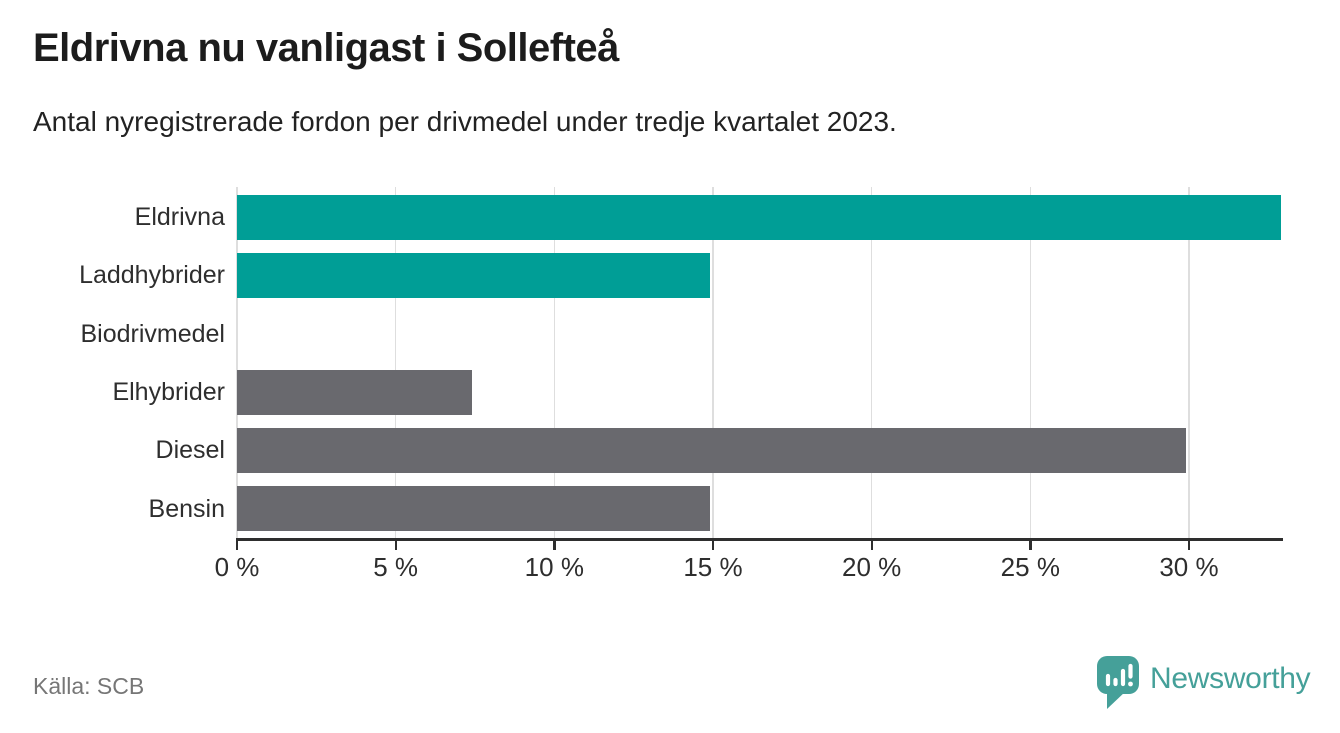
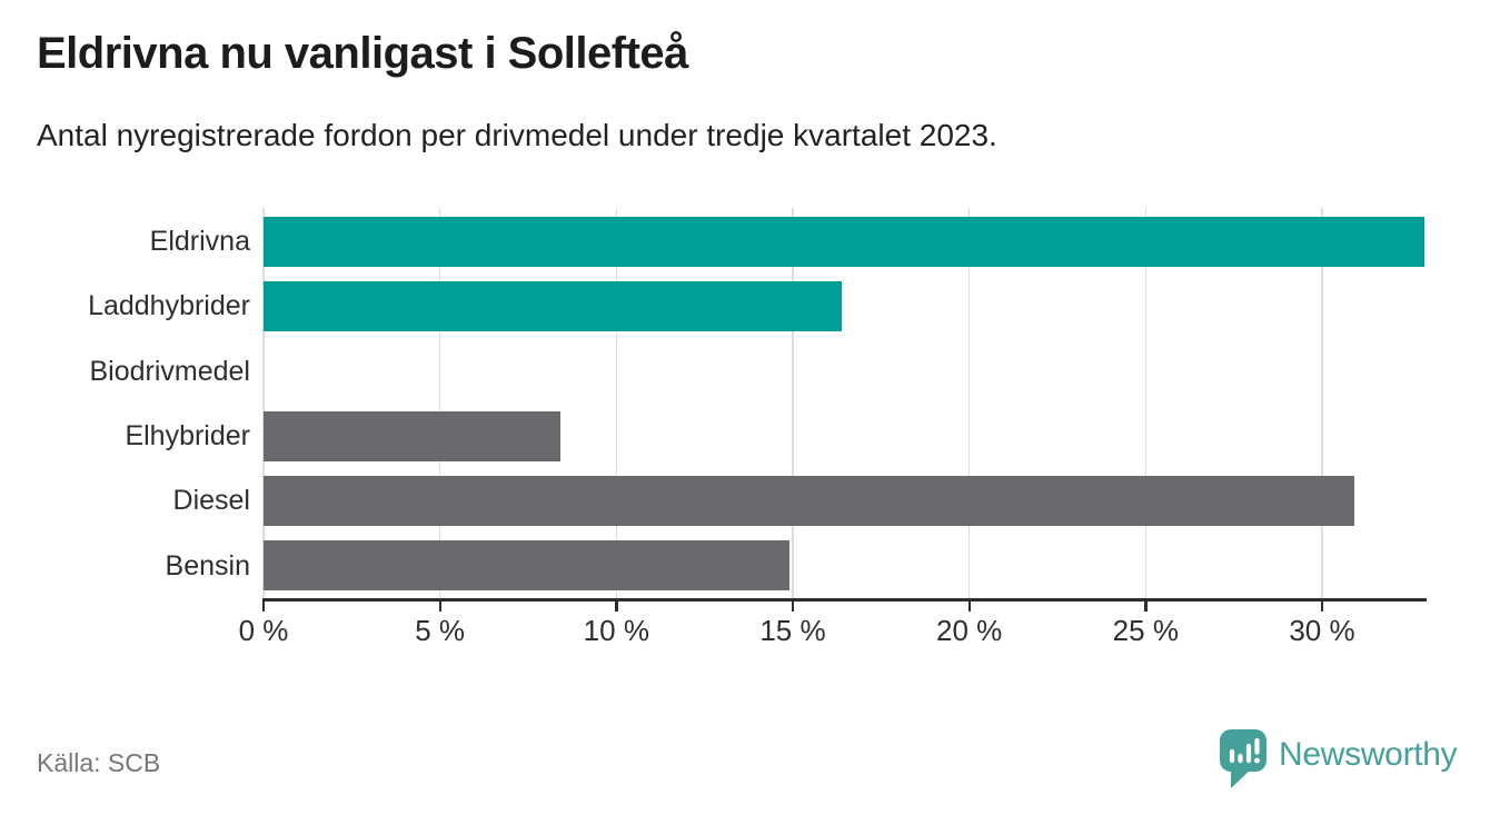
Laddhybrider: 14.9% -> 16.4%
Elhybrider: 7.4% -> 8.4%
Diesel: 29.9% -> 30.9%
